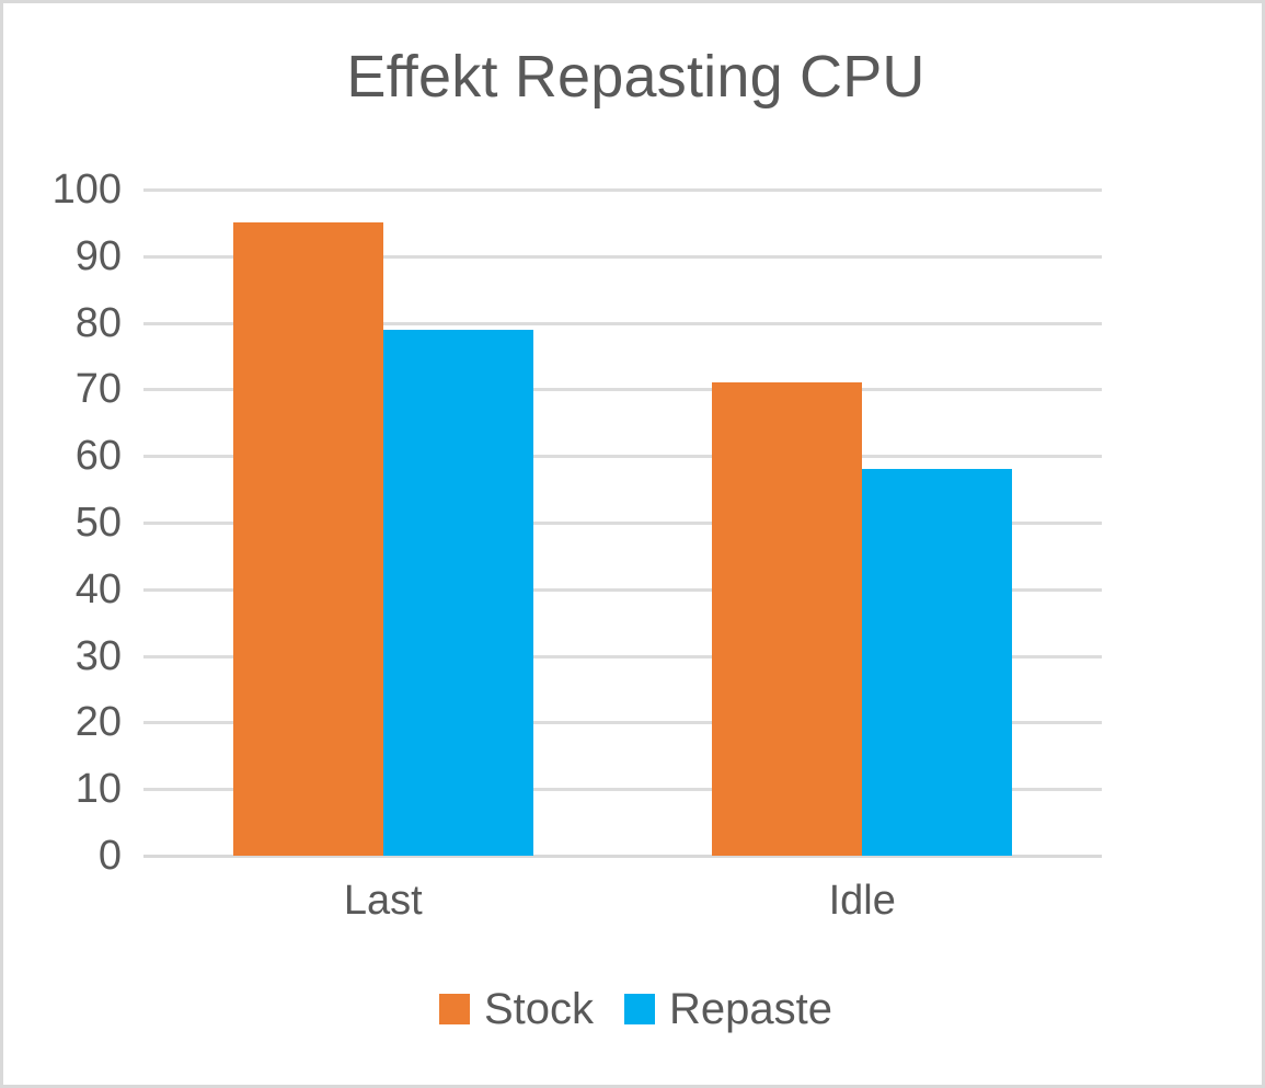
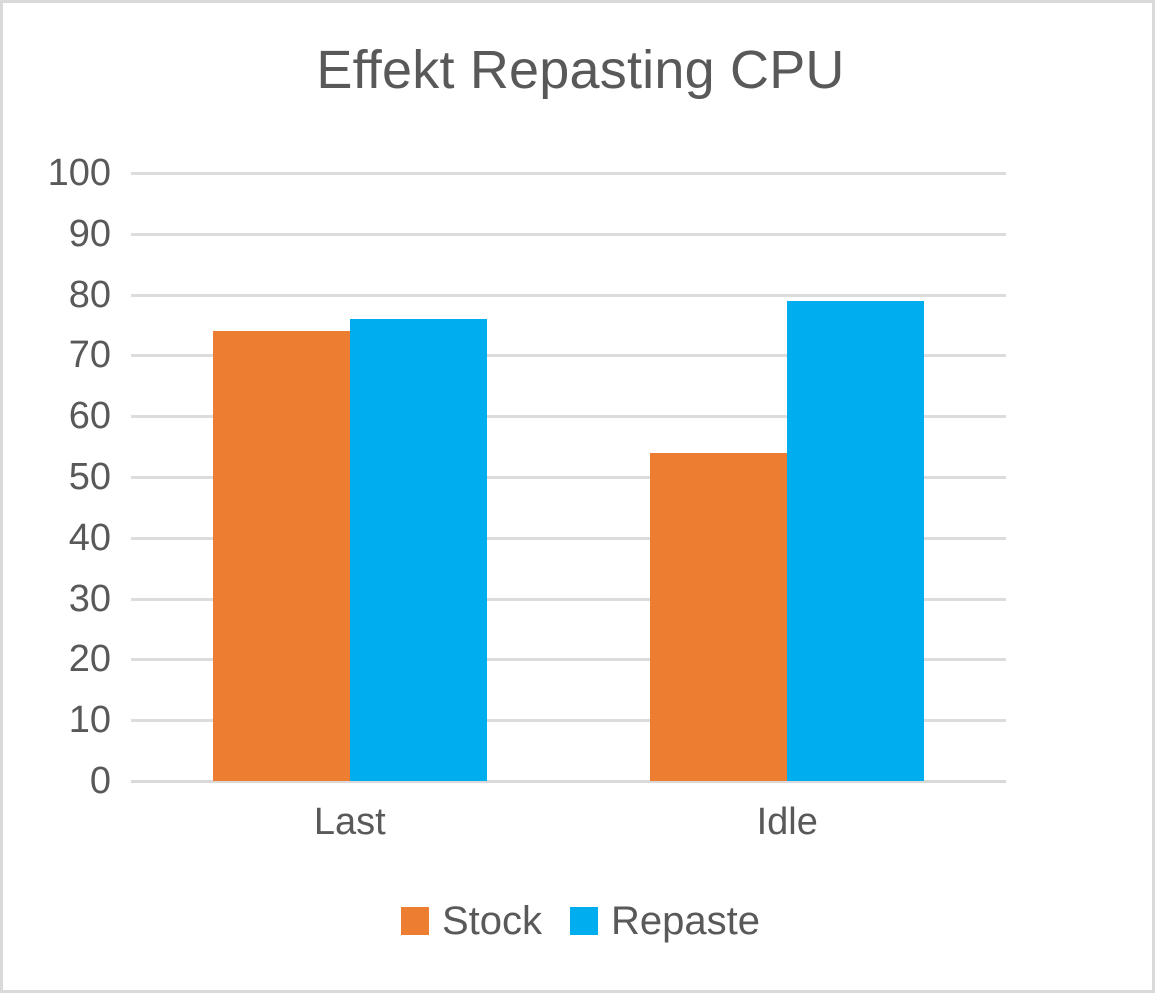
Stock/Last: 95 -> 74
Repaste/Last: 79 -> 76
Stock/Idle: 71 -> 54
Repaste/Idle: 58 -> 79
